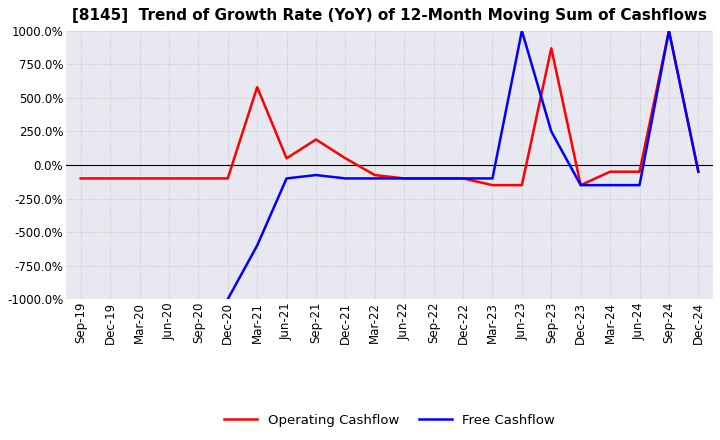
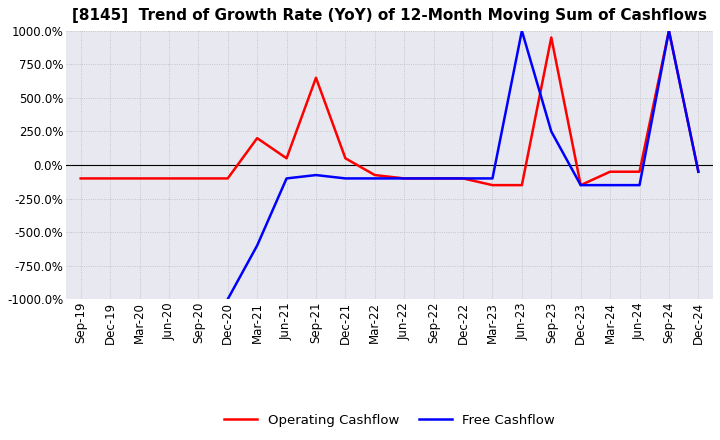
Operating Cashflow/Mar-21: 580% -> 200%
Operating Cashflow/Sep-21: 190% -> 650%
Operating Cashflow/Sep-23: 870% -> 950%
